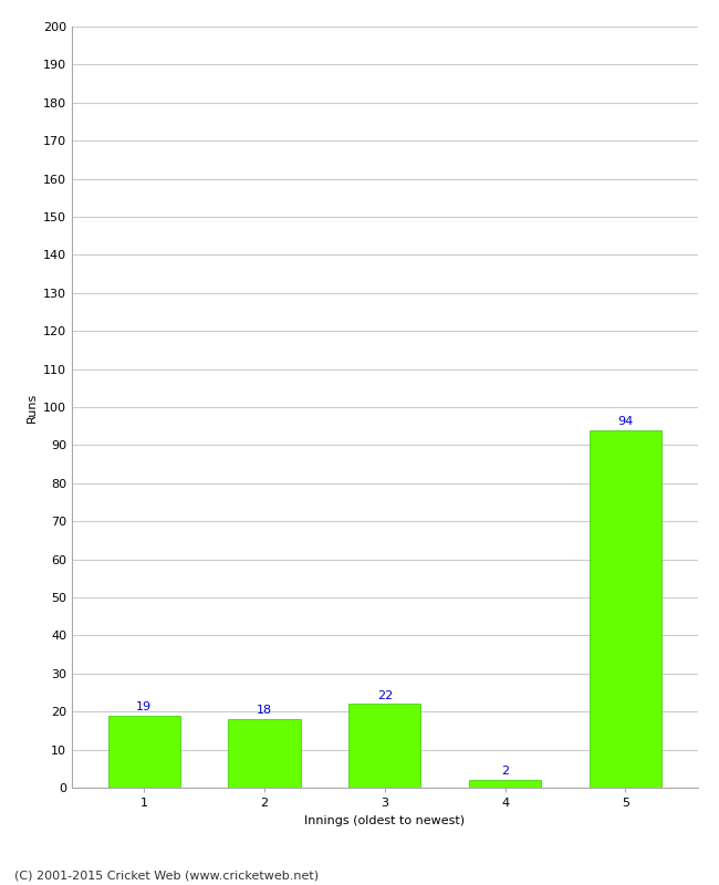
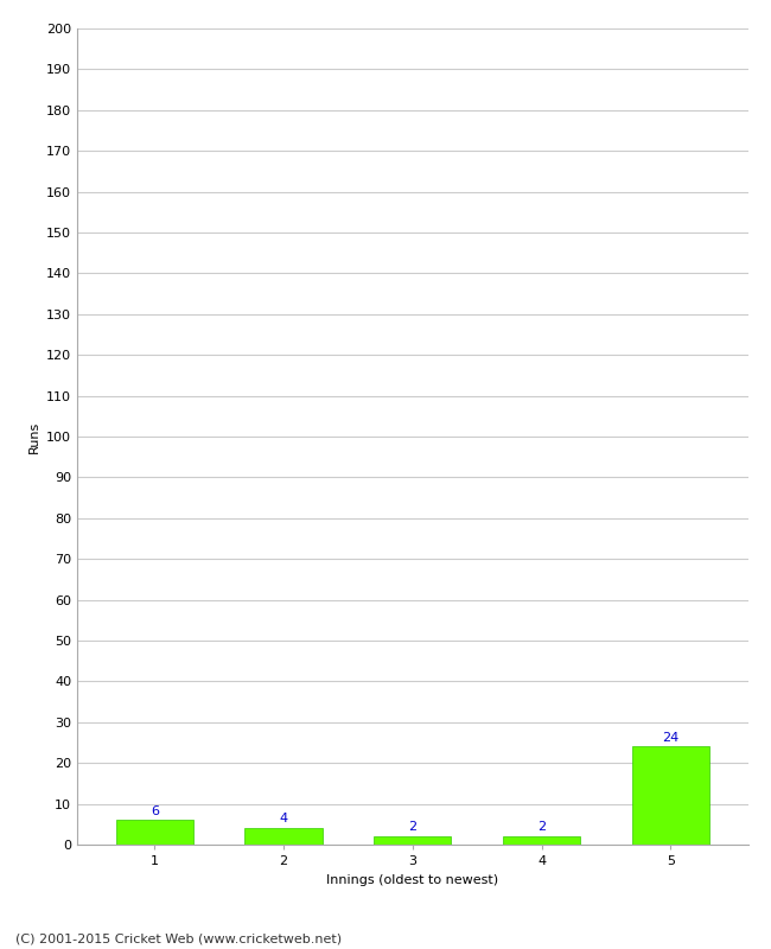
1: 19 -> 6
2: 18 -> 4
3: 22 -> 2
5: 94 -> 24
